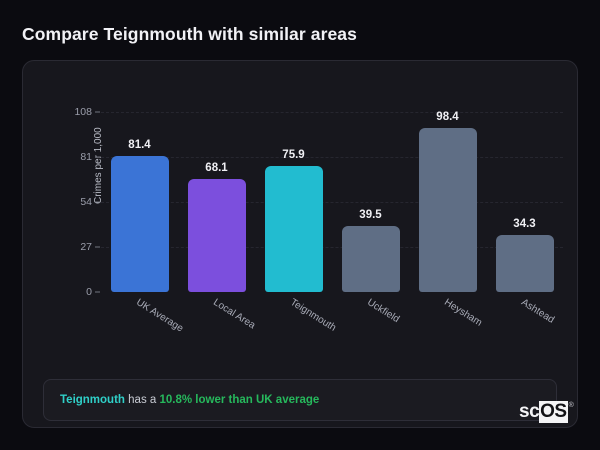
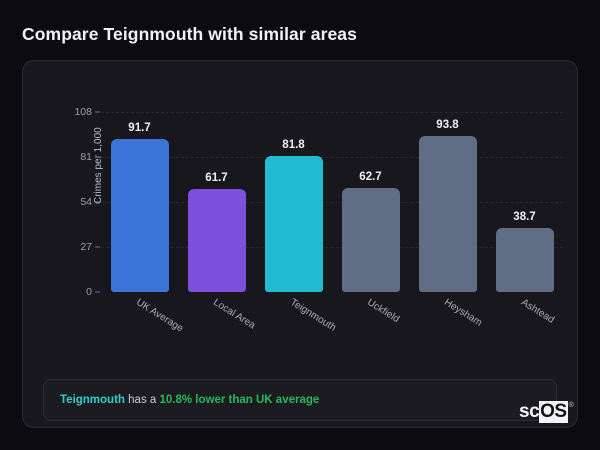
UK Average: 81.4 -> 91.7
Local Area: 68.1 -> 61.7
Teignmouth: 75.9 -> 81.8
Uckfield: 39.5 -> 62.7
Heysham: 98.4 -> 93.8
Ashtead: 34.3 -> 38.7
